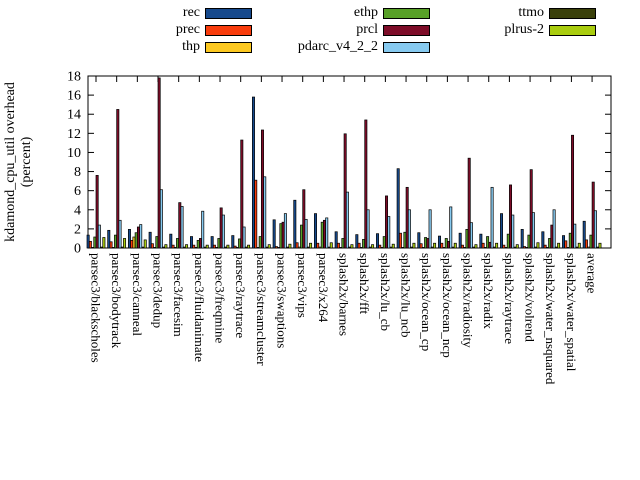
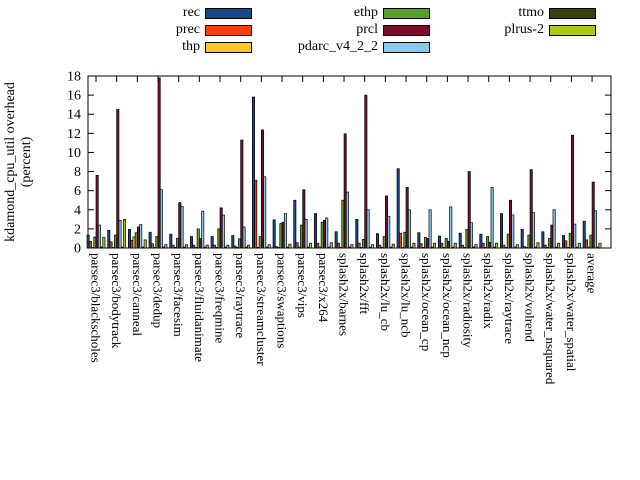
plrus-2/parsec3/bodytrack: 1 -> 3
ethp/parsec3/fluidanimate: 1 -> 2
ethp/parsec3/freqmine: 1 -> 2
ethp/splash2x/barnes: 1 -> 5
rec/splash2x/fft: 1 -> 3
prcl/splash2x/fft: 13 -> 16
prcl/splash2x/radiosity: 9 -> 8
prcl/splash2x/raytrace: 7 -> 5
